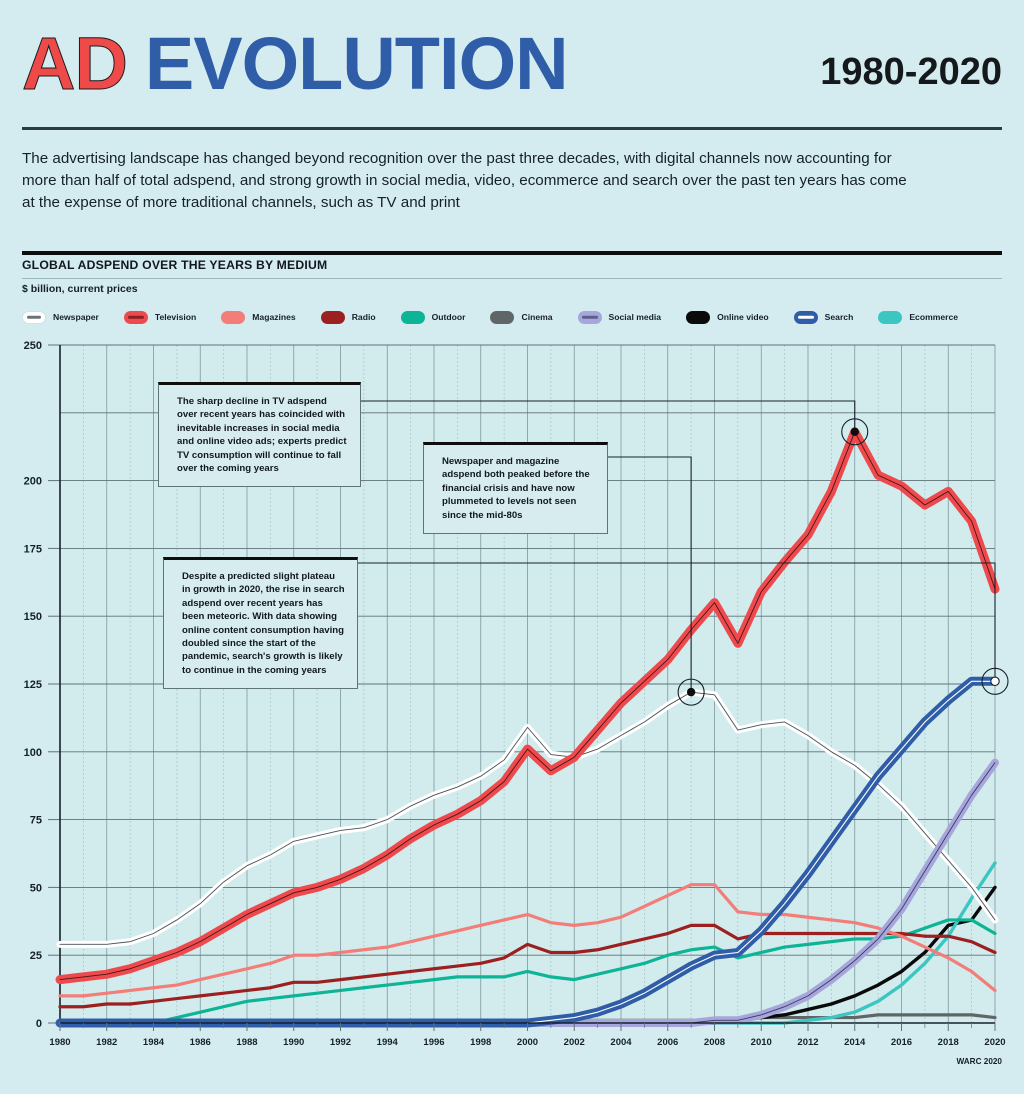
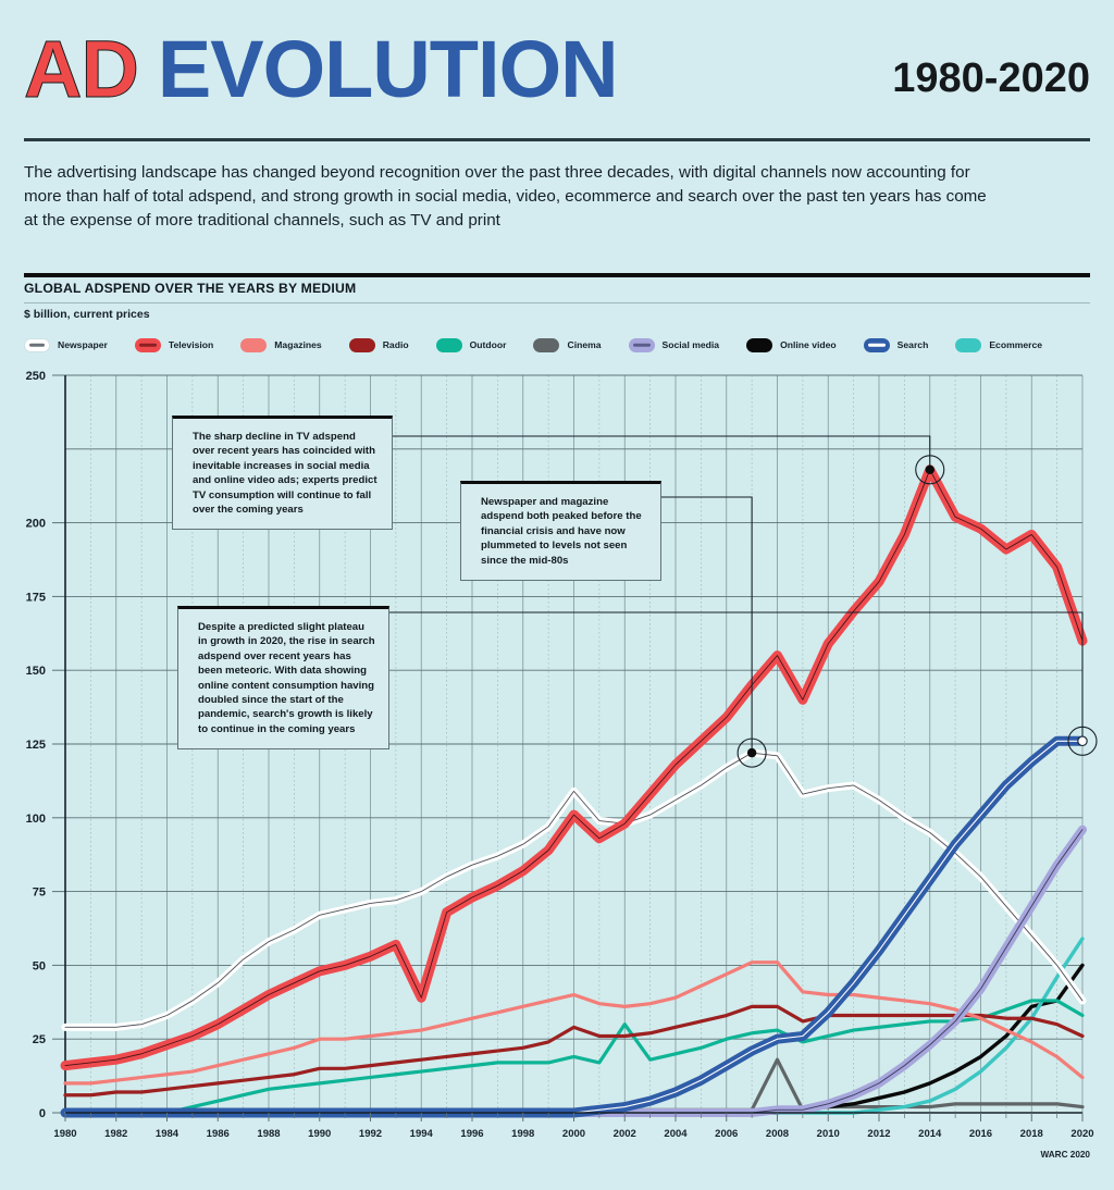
Television/1994: 62 -> 39
Outdoor/2002: 16 -> 30
Cinema/2008: 1 -> 18
